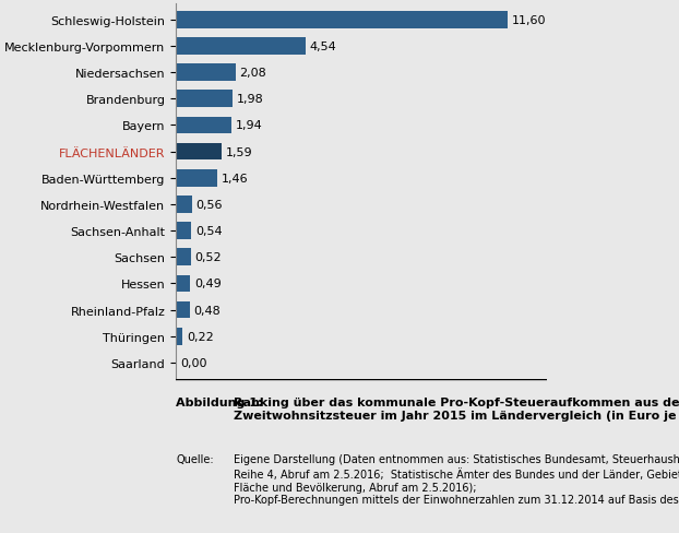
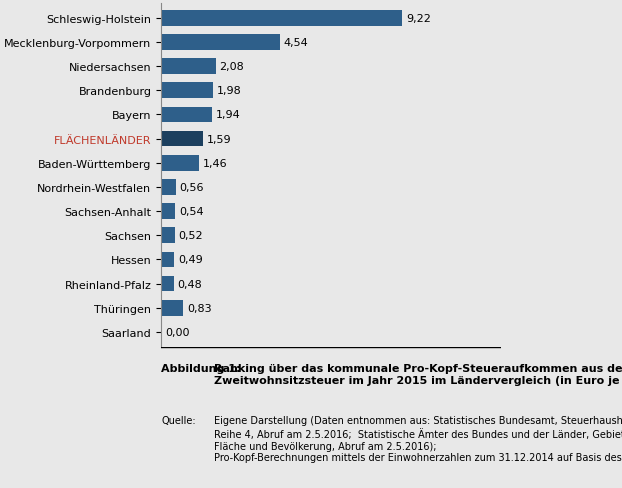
Schleswig-Holstein: 11,60 -> 9,22
Thüringen: 0,22 -> 0,83
